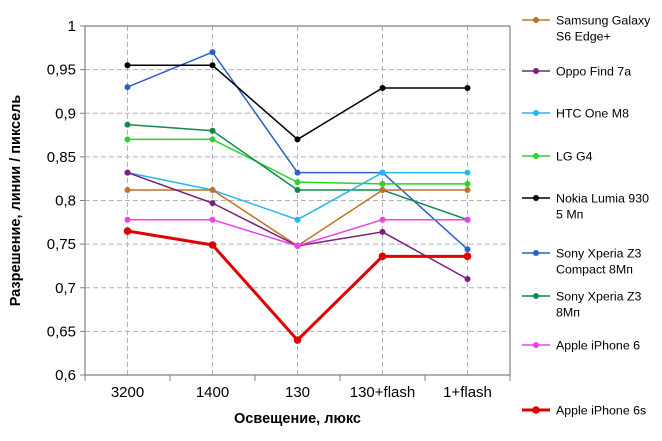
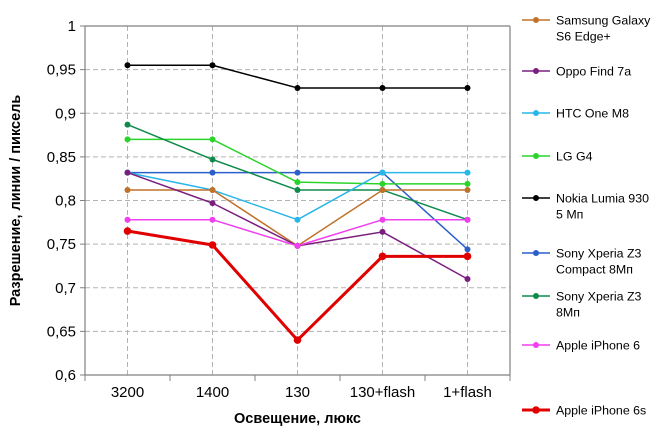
Sony Xperia Z3 Compact 8Мп/3200: 0,93 -> 0,83
Sony Xperia Z3 Compact 8Мп/1400: 0,97 -> 0,83
Sony Xperia Z3 8Мп/1400: 0,88 -> 0,85
Nokia Lumia 930 5 Мп/130: 0,87 -> 0,93
